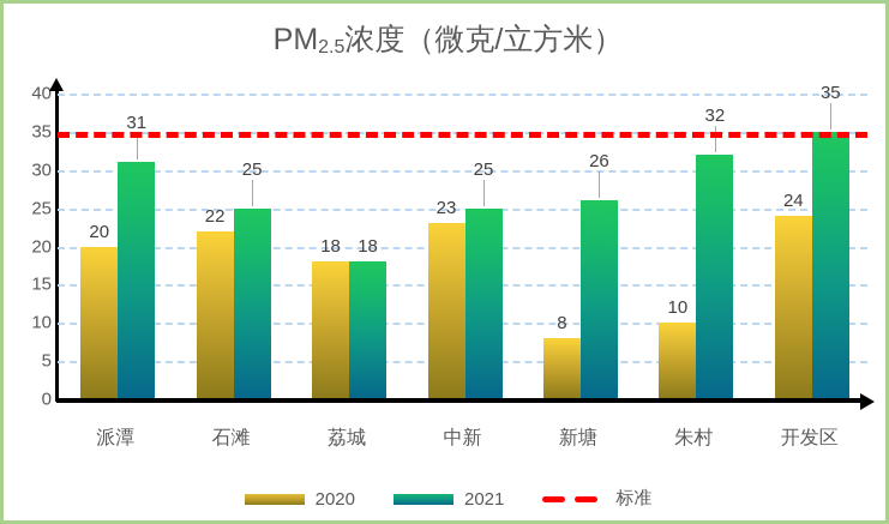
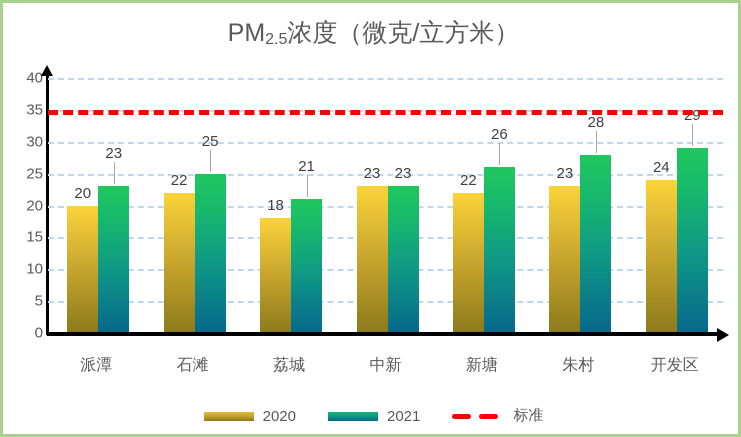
2021/派潭: 31 -> 23
2021/荔城: 18 -> 21
2021/中新: 25 -> 23
2020/新塘: 8 -> 22
2020/朱村: 10 -> 23
2021/朱村: 32 -> 28
2021/开发区: 35 -> 29
